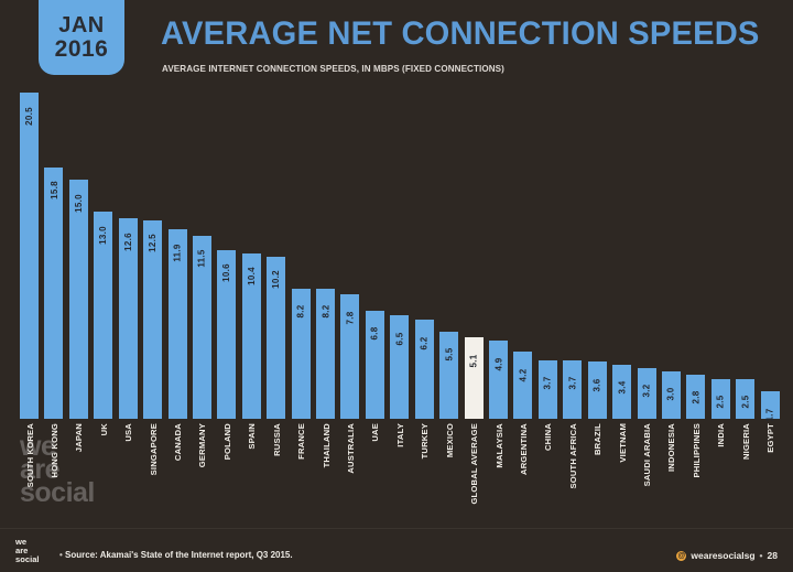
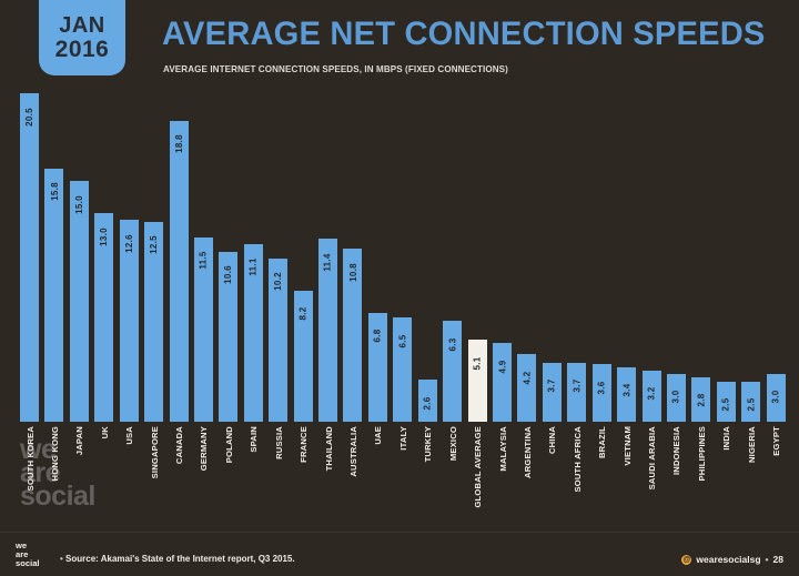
CANADA: 11.9 -> 18.8
SPAIN: 10.4 -> 11.1
THAILAND: 8.2 -> 11.4
AUSTRALIA: 7.8 -> 10.8
TURKEY: 6.2 -> 2.6
MEXICO: 5.5 -> 6.3
EGYPT: 1.7 -> 3.0
